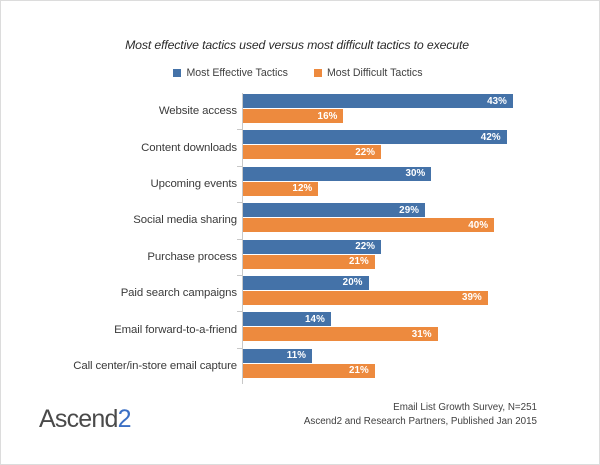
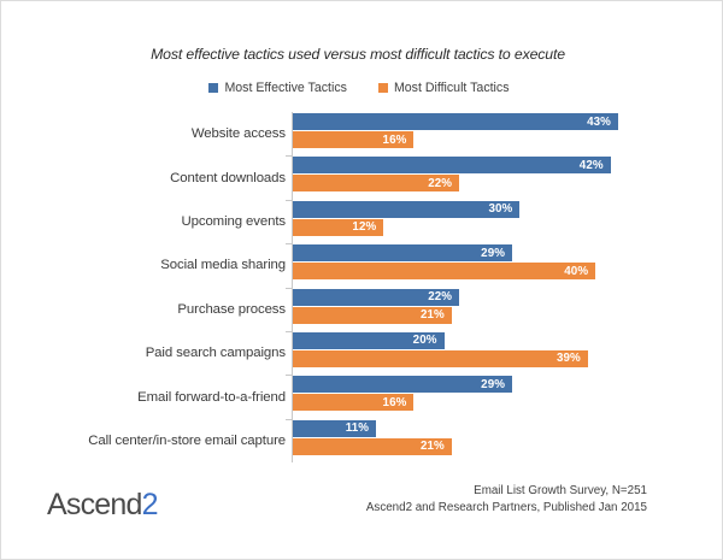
Most Effective Tactics/Email forward-to-a-friend: 14% -> 29%
Most Difficult Tactics/Email forward-to-a-friend: 31% -> 16%
